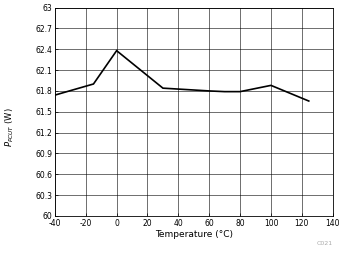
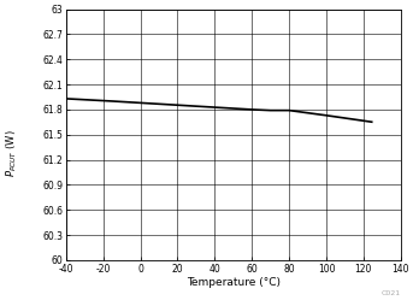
-40: 61.74 -> 61.93
0: 62.38 -> 61.88
100: 61.88 -> 61.73
